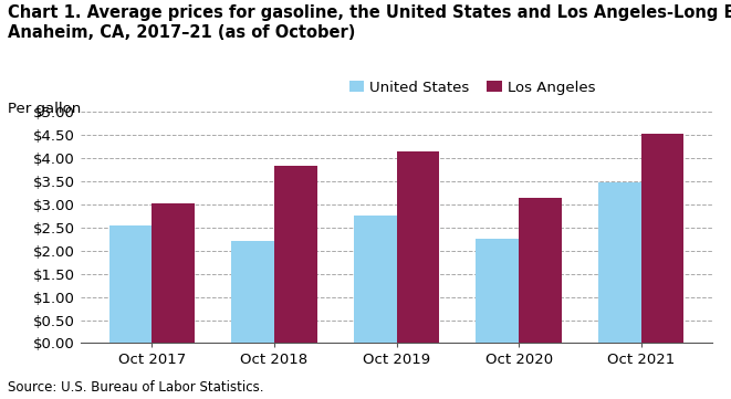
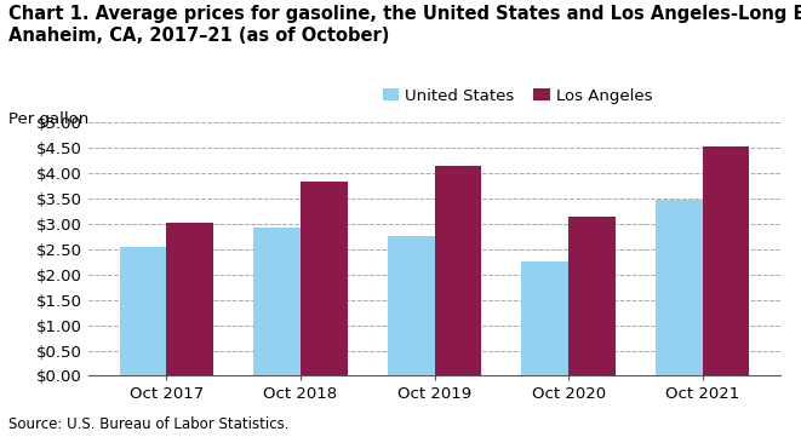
United States/Oct 2018: $2.20 -> $2.93
